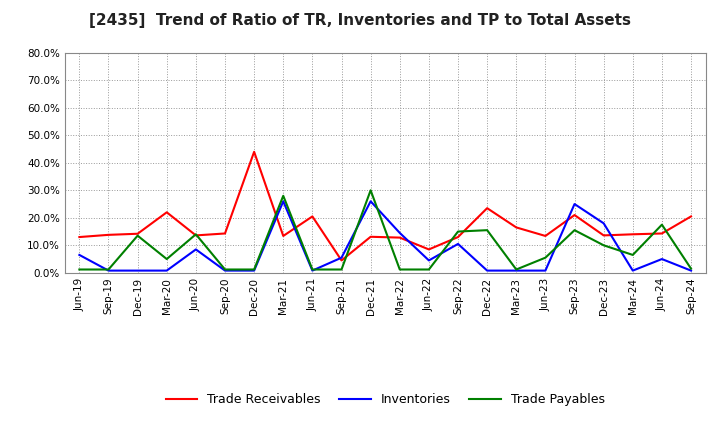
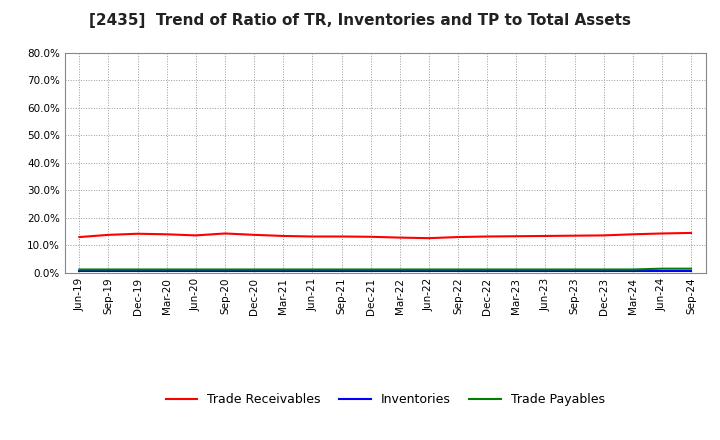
Inventories/Jun-19: 6.5% -> 0.8%
Trade Payables/Dec-19: 13.5% -> 1.2%
Trade Receivables/Mar-20: 22.0% -> 14.0%
Trade Payables/Mar-20: 5.0% -> 1.2%
Inventories/Jun-20: 8.5% -> 0.8%
Trade Payables/Jun-20: 14.0% -> 1.2%
Trade Receivables/Dec-20: 44.0% -> 13.8%
Inventories/Mar-21: 26.0% -> 0.8%
Trade Payables/Mar-21: 28.0% -> 1.2%
Trade Receivables/Jun-21: 20.5% -> 13.2%
Trade Receivables/Sep-21: 4.5% -> 13.2%
Inventories/Sep-21: 5.5% -> 0.8%
Inventories/Dec-21: 26.0% -> 0.8%
Trade Payables/Dec-21: 30.0% -> 1.2%
Inventories/Mar-22: 14.5% -> 0.8%
Trade Receivables/Jun-22: 8.5% -> 12.6%
Inventories/Jun-22: 4.5% -> 0.8%
Inventories/Sep-22: 10.5% -> 0.8%
Trade Payables/Sep-22: 15.0% -> 1.2%
Trade Receivables/Dec-22: 23.5% -> 13.2%
Trade Payables/Dec-22: 15.5% -> 1.2%
Trade Receivables/Mar-23: 16.5% -> 13.3%
Trade Payables/Jun-23: 5.5% -> 1.2%
Trade Receivables/Sep-23: 21.0% -> 13.5%
Inventories/Sep-23: 25.0% -> 0.8%
Trade Payables/Sep-23: 15.5% -> 1.2%
Inventories/Dec-23: 18.0% -> 0.8%
Trade Payables/Dec-23: 10.0% -> 1.2%
Trade Payables/Mar-24: 6.5% -> 1.2%
Inventories/Jun-24: 5.0% -> 0.8%
Trade Payables/Jun-24: 17.5% -> 1.5%
Trade Receivables/Sep-24: 20.5% -> 14.5%
